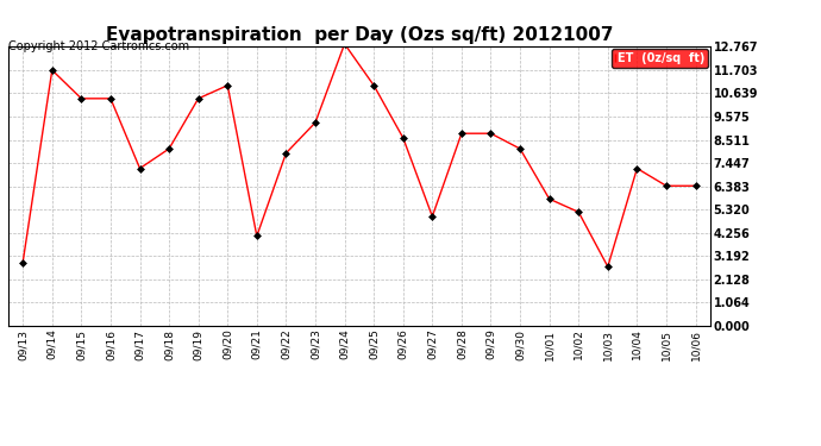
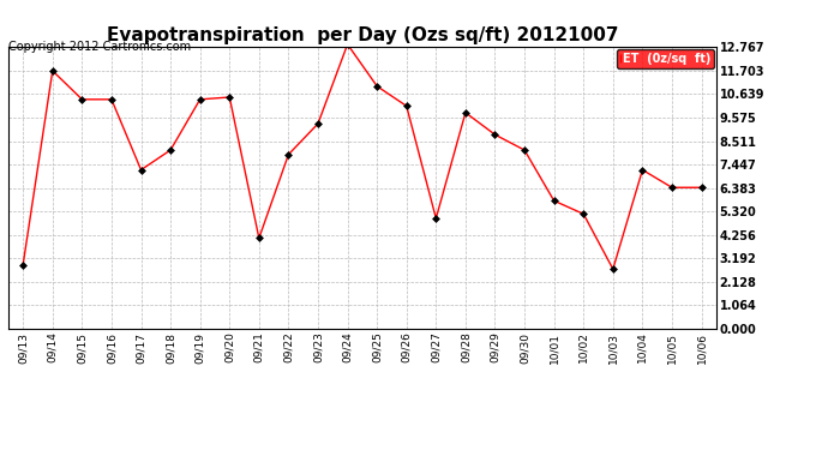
09/20: 11.0 -> 10.5
09/26: 8.6 -> 10.1
09/28: 8.8 -> 9.8
